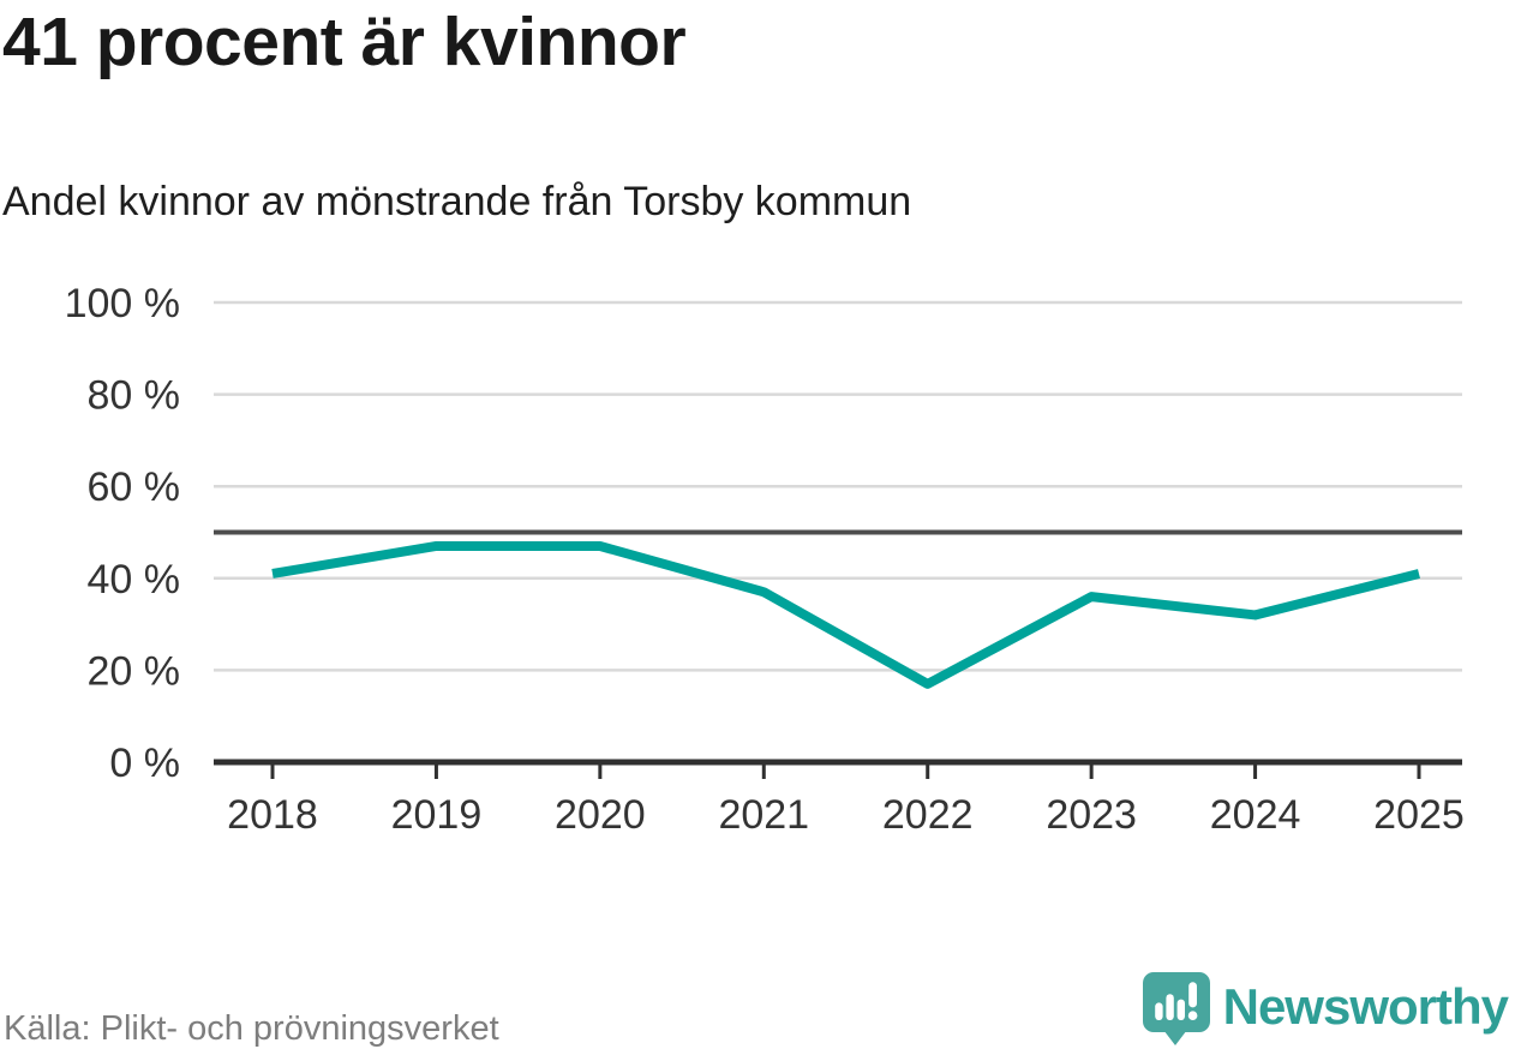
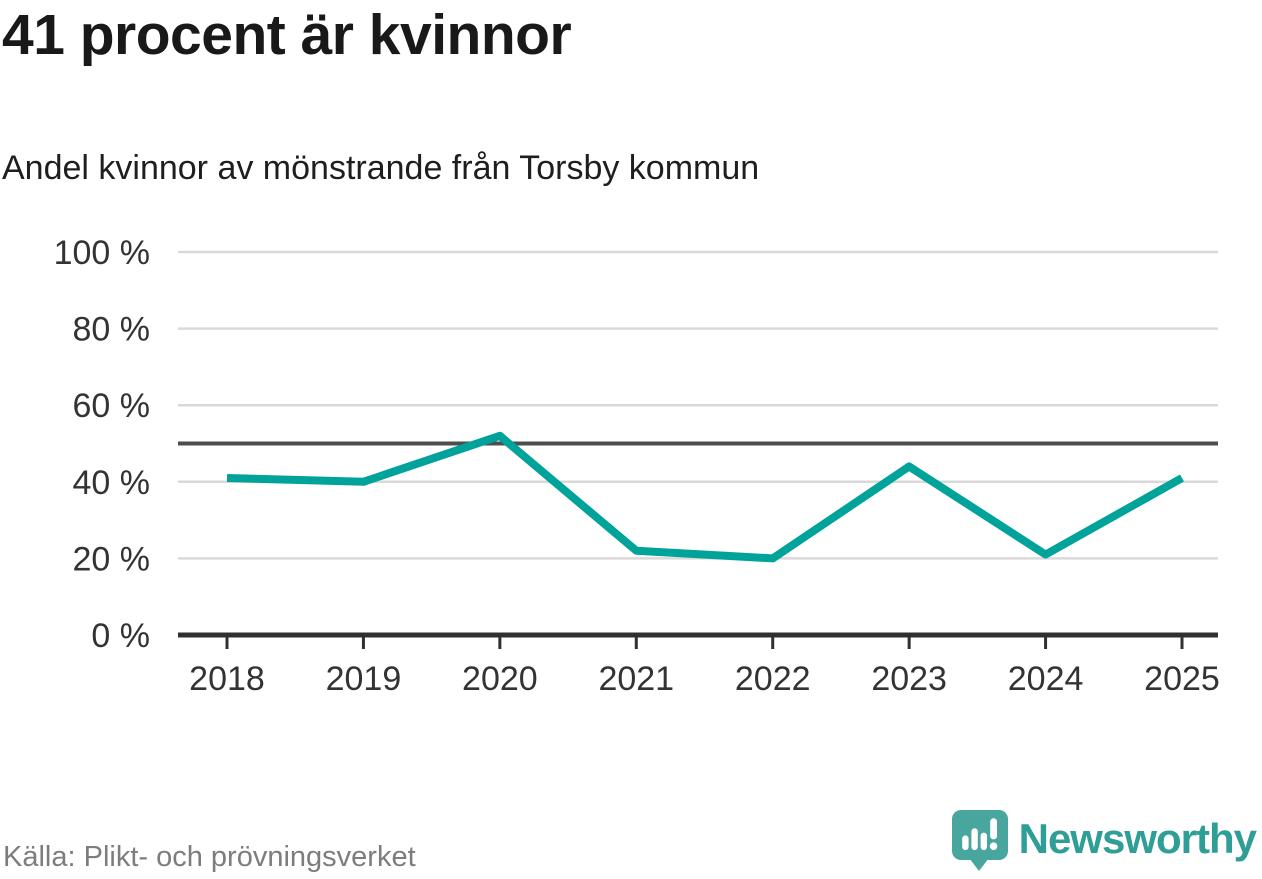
2019: 47% -> 40%
2020: 47% -> 52%
2021: 37% -> 22%
2022: 17% -> 20%
2023: 36% -> 44%
2024: 32% -> 21%
